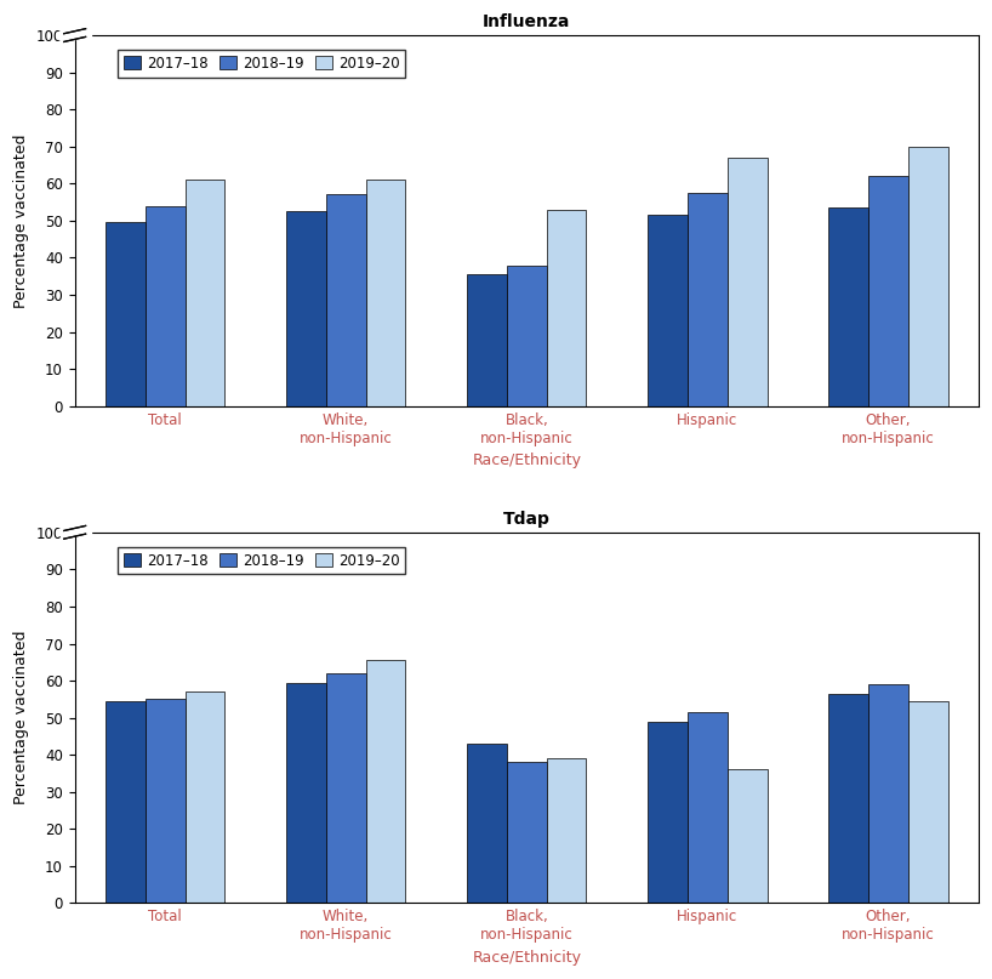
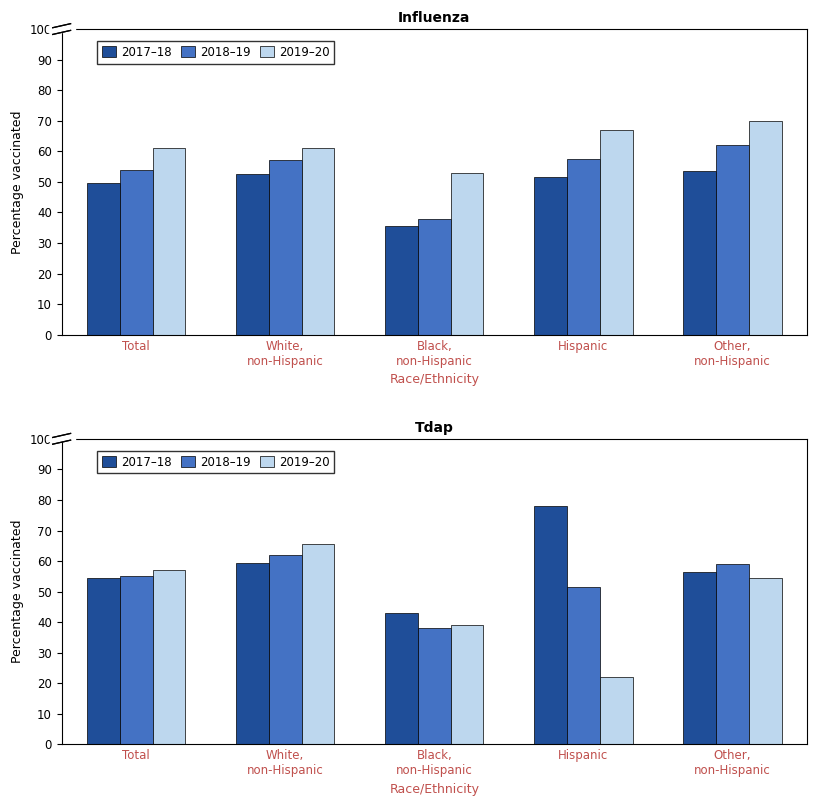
Tdap/2017–18/Hispanic: 49.0 -> 78.0
Tdap/2019–20/Hispanic: 36.0 -> 22.0
